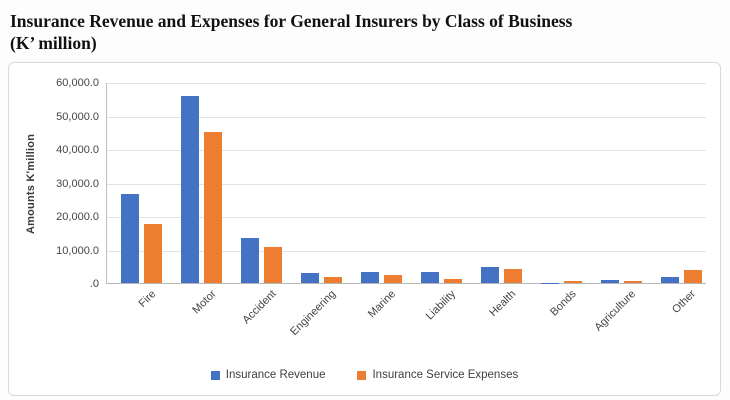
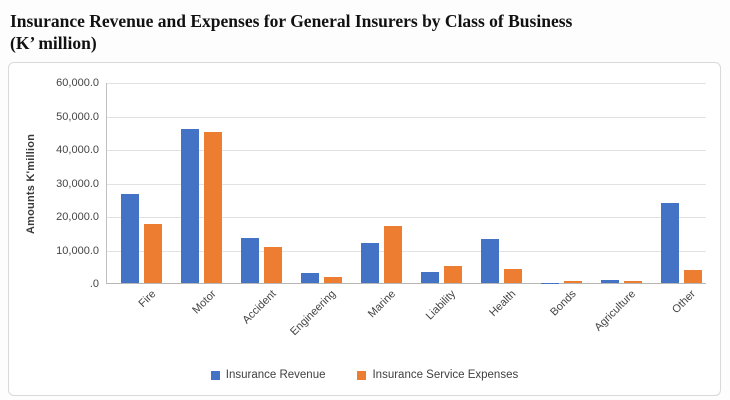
Insurance Revenue/Motor: 56000 -> 46000
Insurance Revenue/Marine: 3000 -> 12000
Insurance Service Expenses/Marine: 2000 -> 17000
Insurance Service Expenses/Liability: 1000 -> 5000
Insurance Revenue/Health: 5000 -> 13000
Insurance Revenue/Other: 2000 -> 24000
